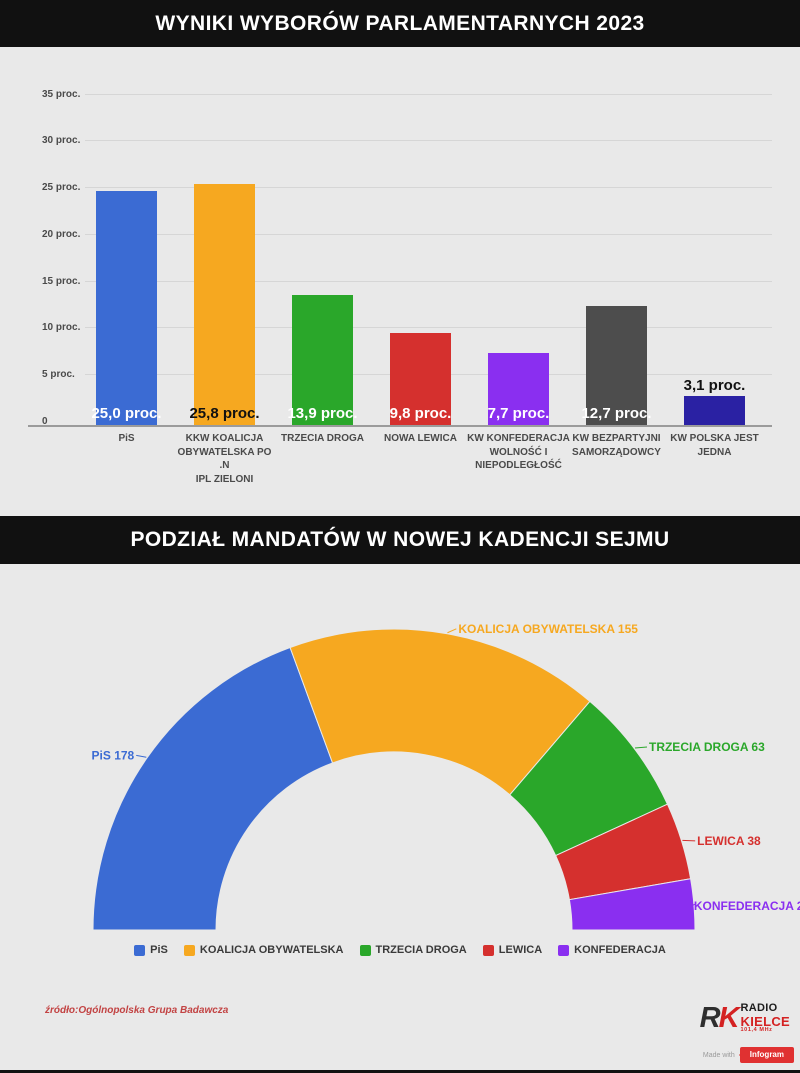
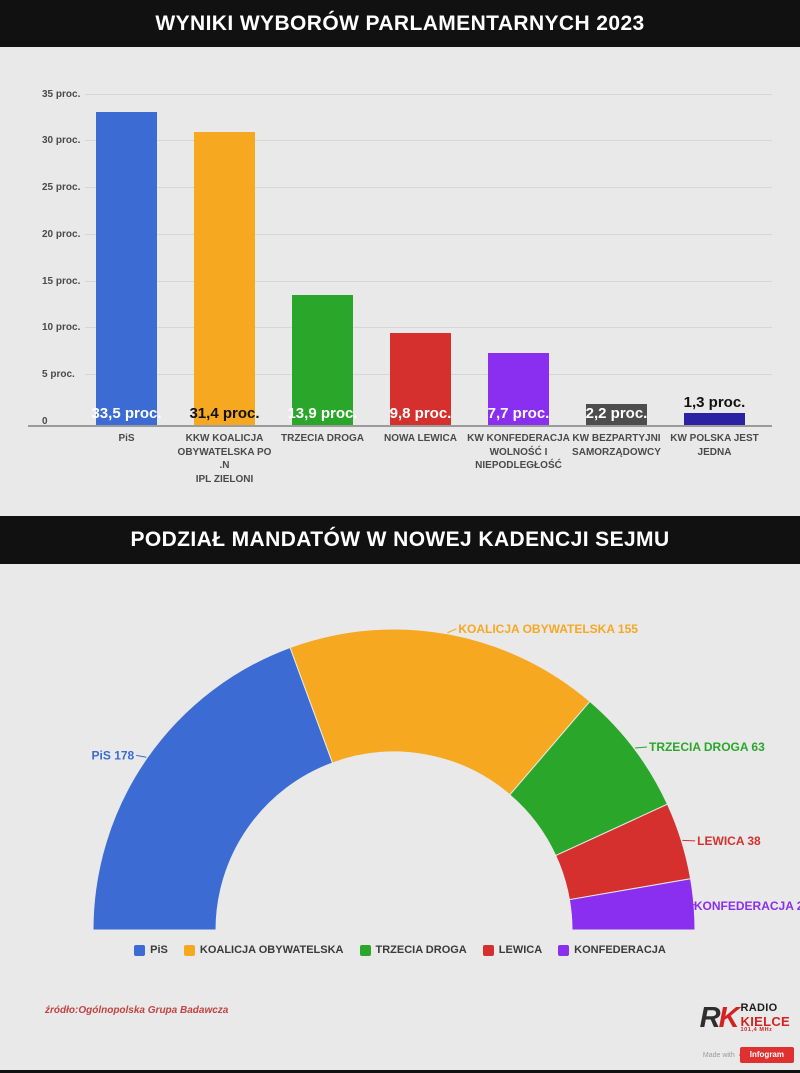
WYNIKI WYBORÓW PARLAMENTARNYCH 2023/PiS: 25,0 -> 33,5
WYNIKI WYBORÓW PARLAMENTARNYCH 2023/KKW KOALICJA OBYWATELSKA PO .N IPL ZIELONI: 25,8 -> 31,4
WYNIKI WYBORÓW PARLAMENTARNYCH 2023/KW BEZPARTYJNI SAMORZĄDOWCY: 12,7 -> 2,2
WYNIKI WYBORÓW PARLAMENTARNYCH 2023/KW POLSKA JEST JEDNA: 3,1 -> 1,3
